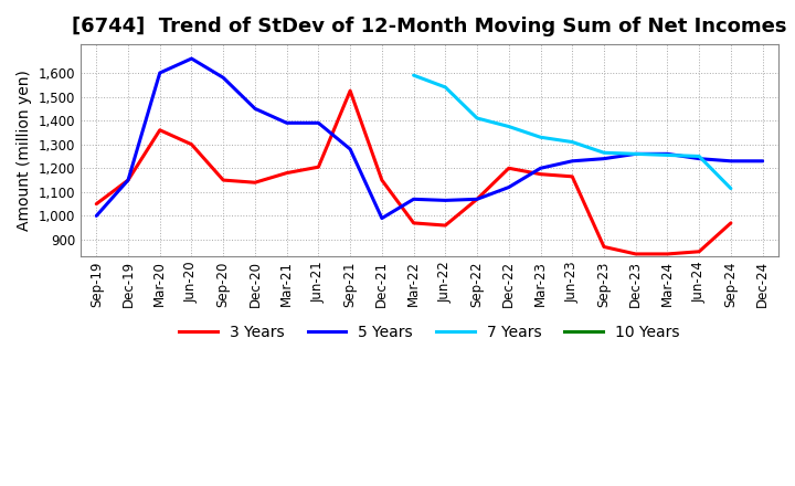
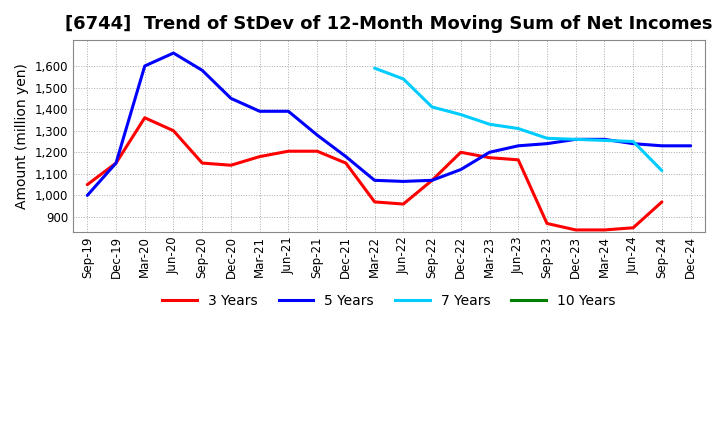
3 Years/Sep-21: 1,525 -> 1,205
5 Years/Dec-21: 990 -> 1,180
